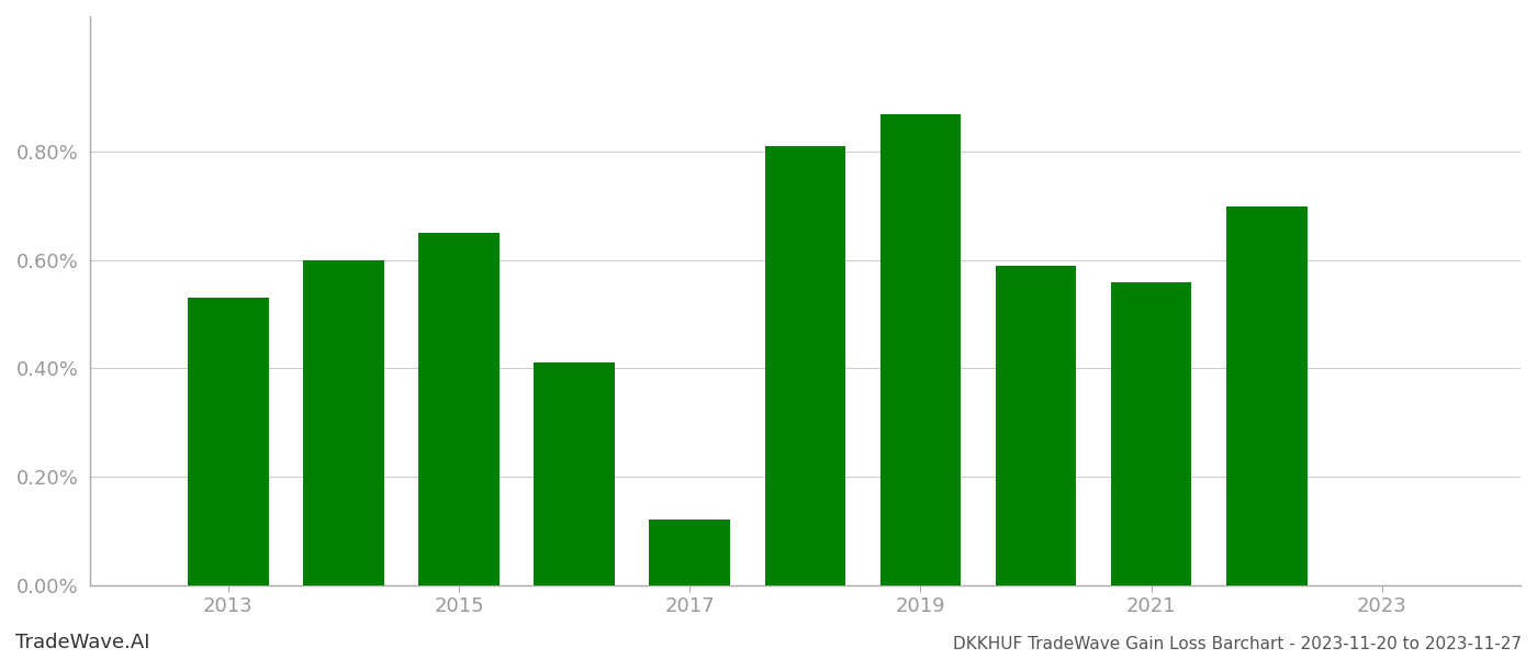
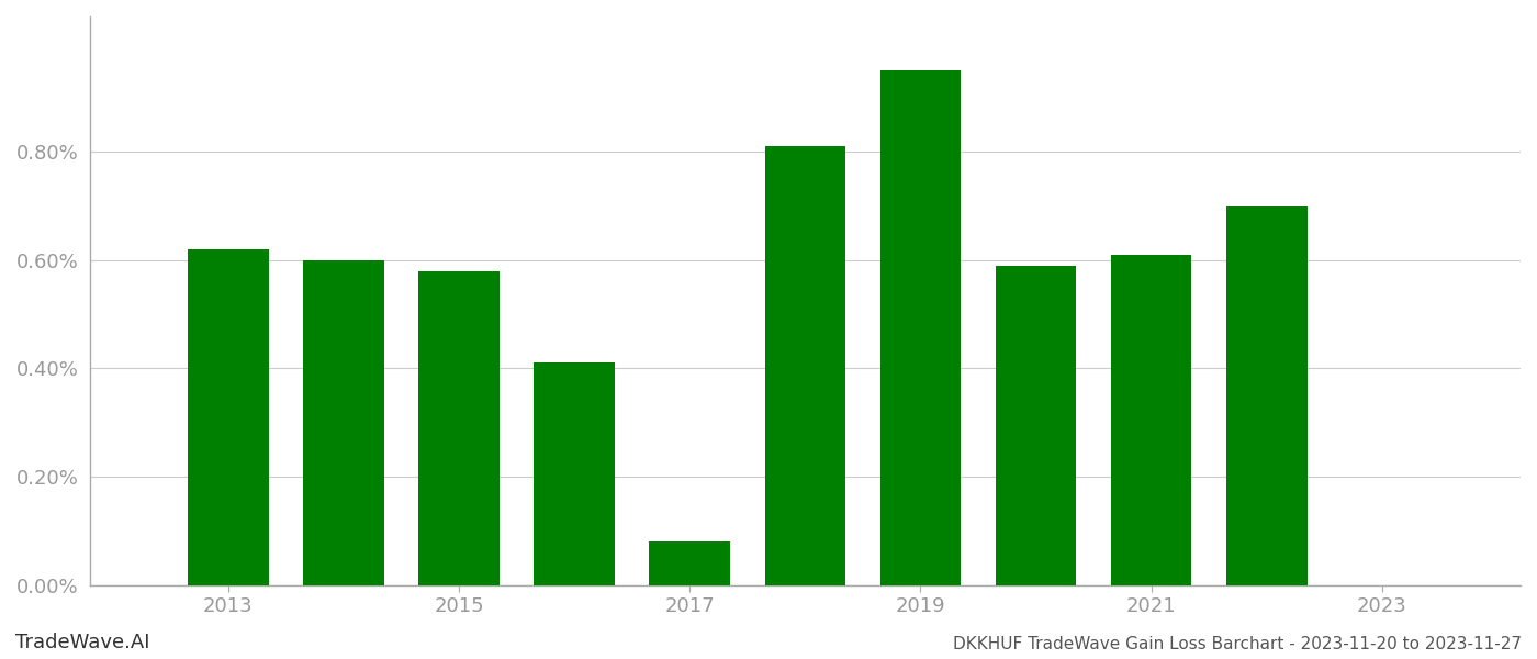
2013: 0.53% -> 0.62%
2015: 0.65% -> 0.58%
2017: 0.12% -> 0.08%
2019: 0.87% -> 0.95%
2021: 0.56% -> 0.61%
